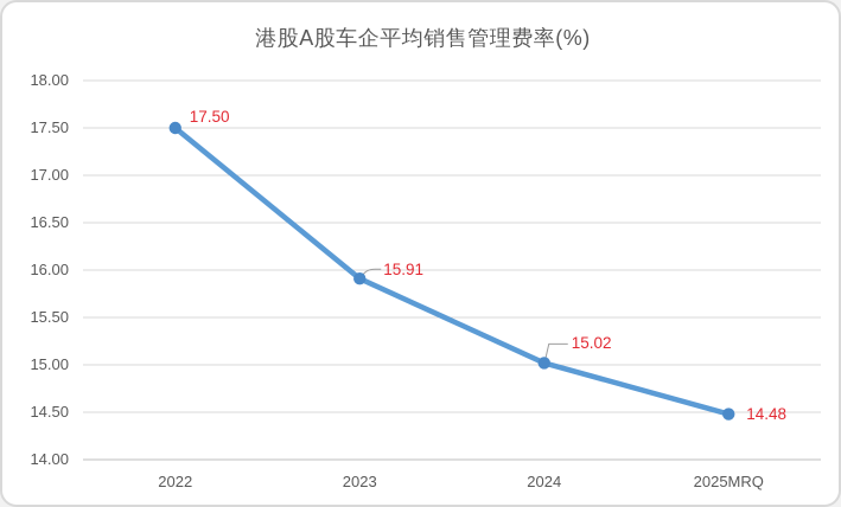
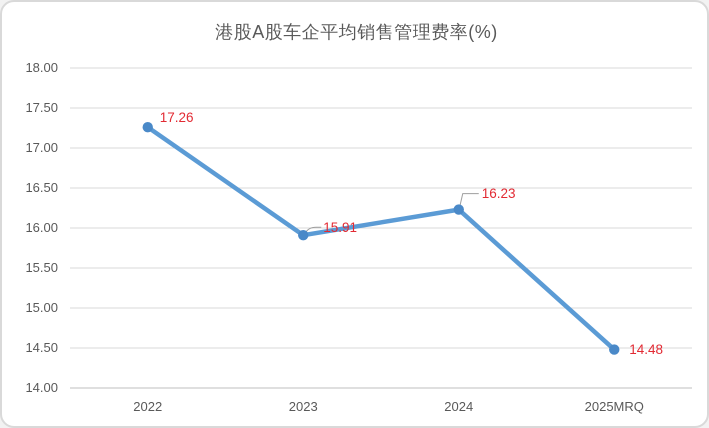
2022: 17.50 -> 17.26
2024: 15.02 -> 16.23
